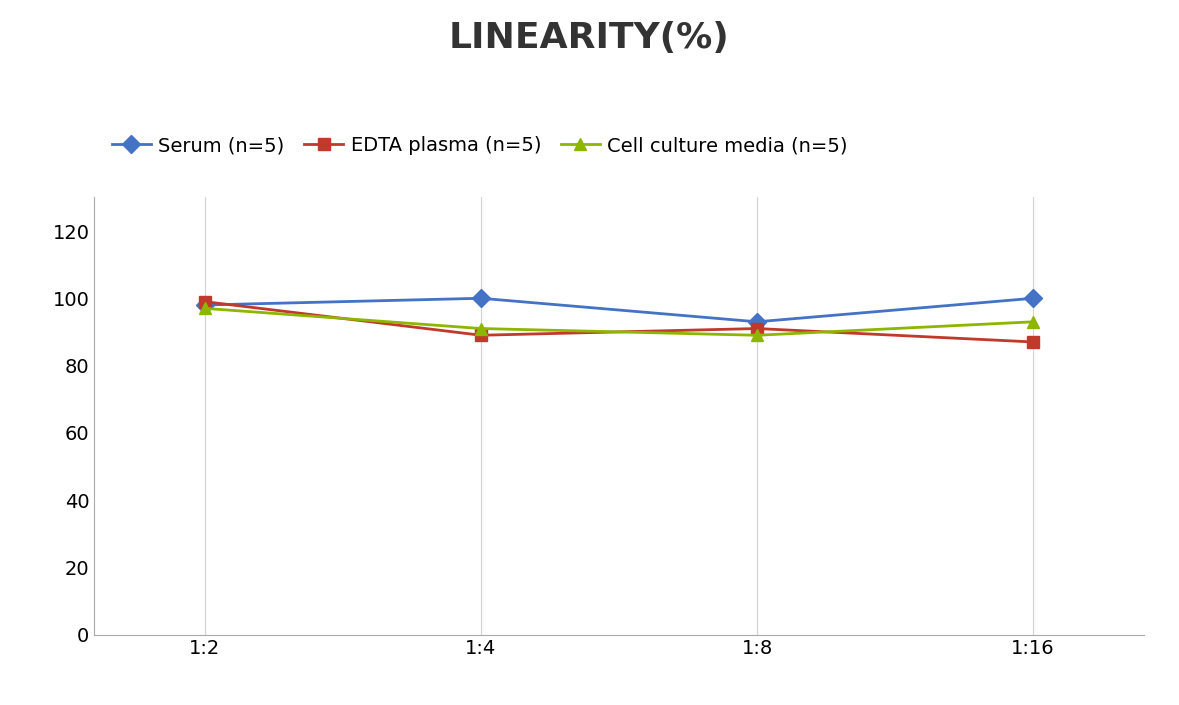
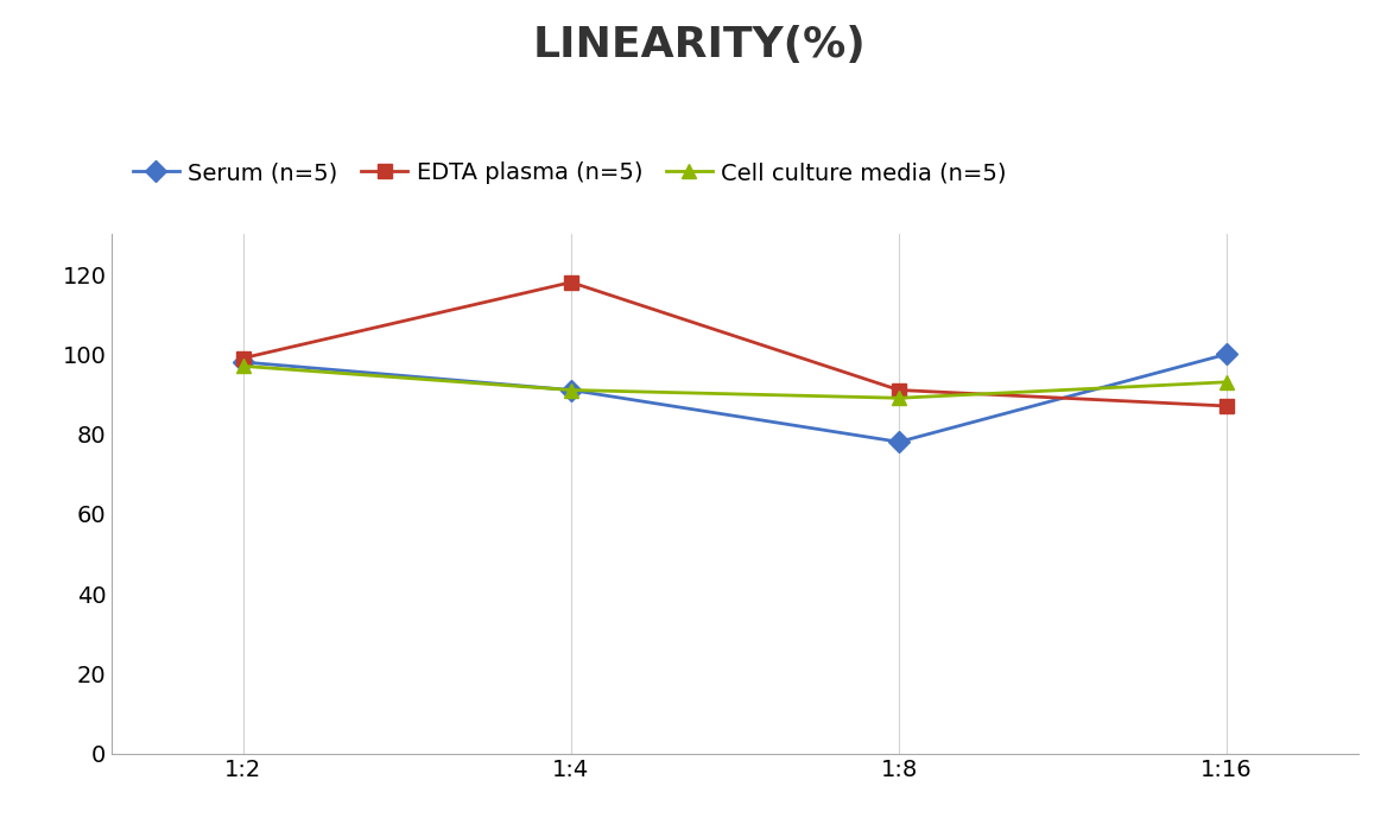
Serum (n=5)/1:4: 100 -> 91
EDTA plasma (n=5)/1:4: 89 -> 118
Serum (n=5)/1:8: 93 -> 78
